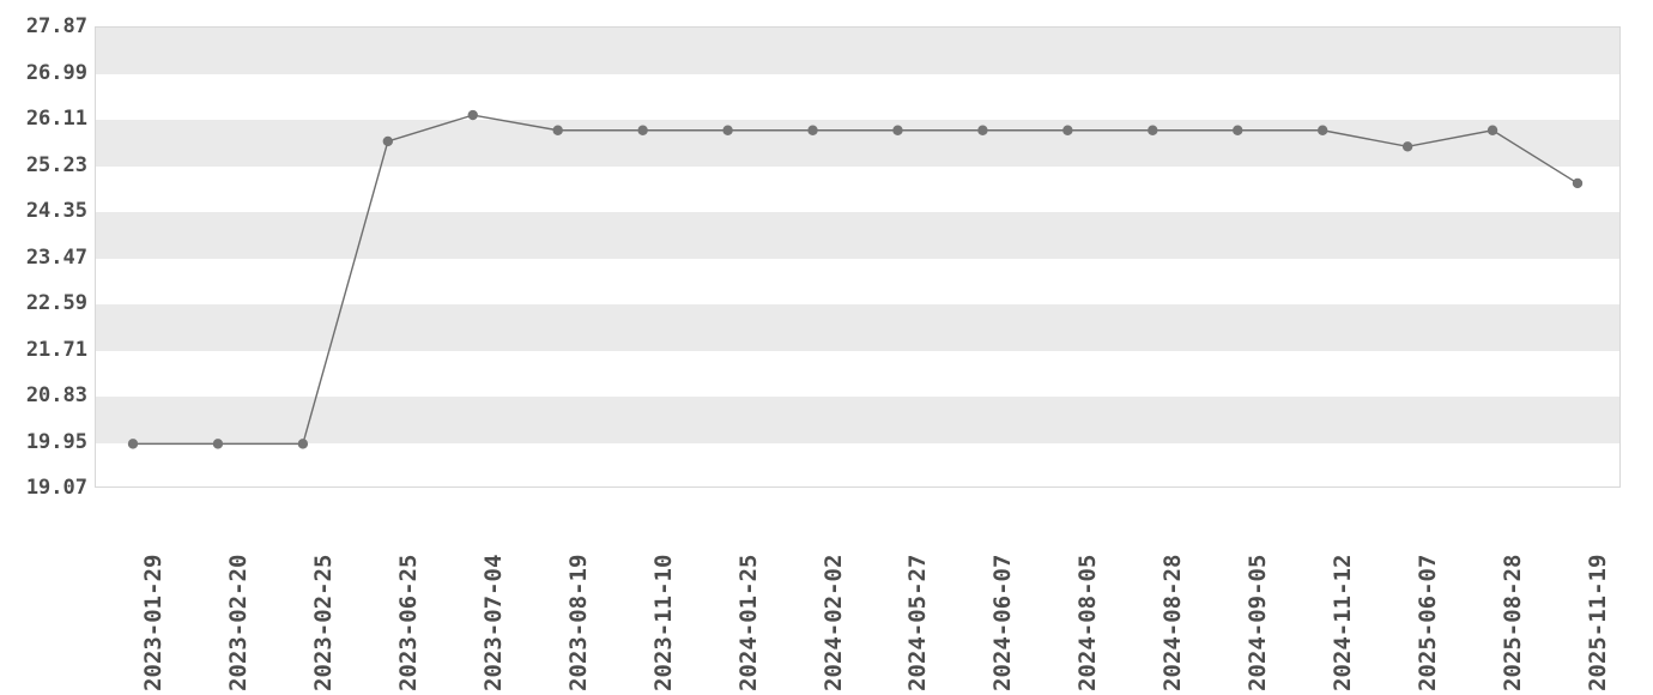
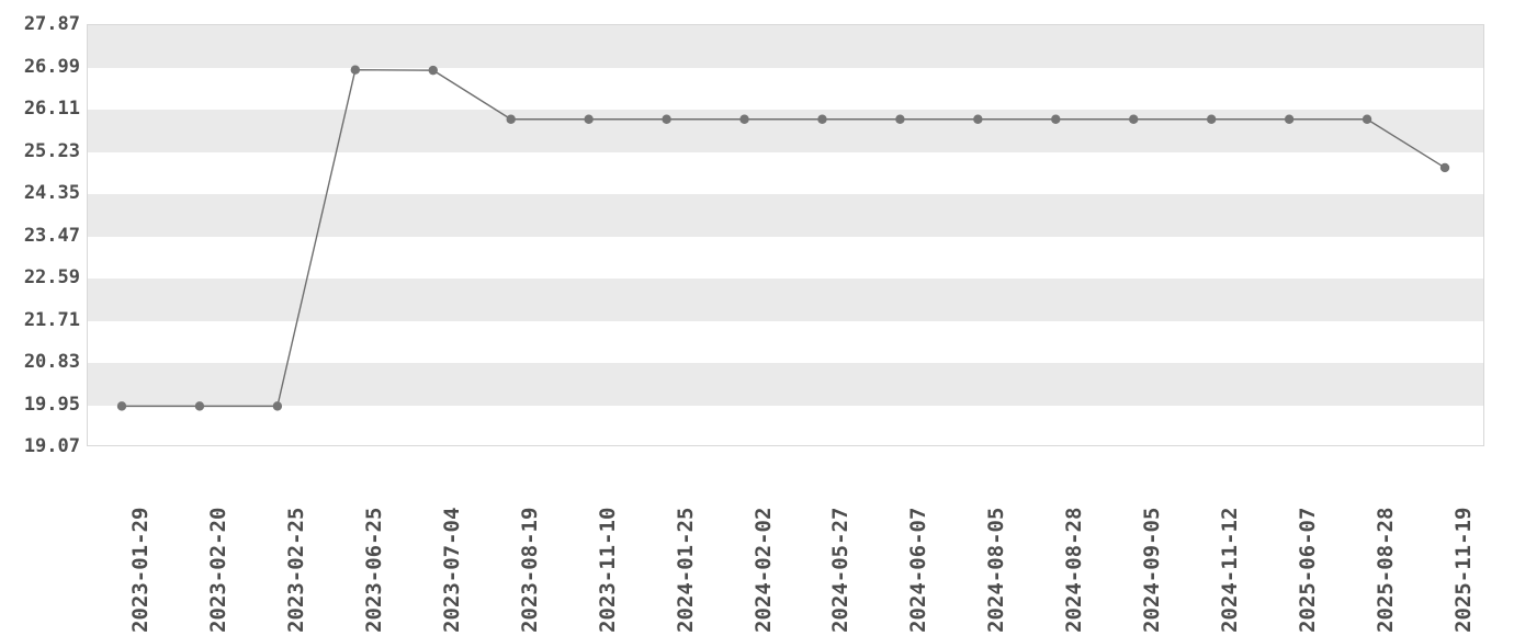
2023-06-25: 25.7 -> 26.9
2023-07-04: 26.2 -> 26.9
2025-06-07: 25.6 -> 25.9
